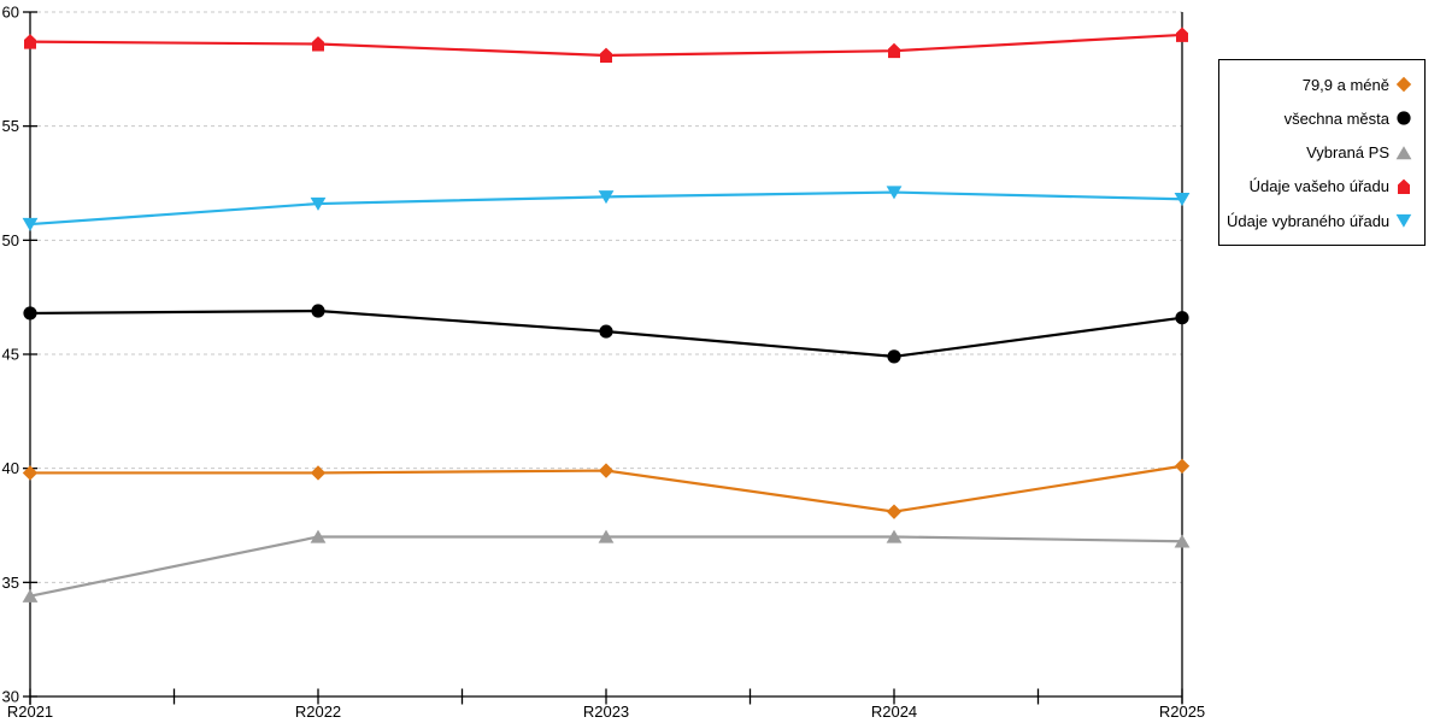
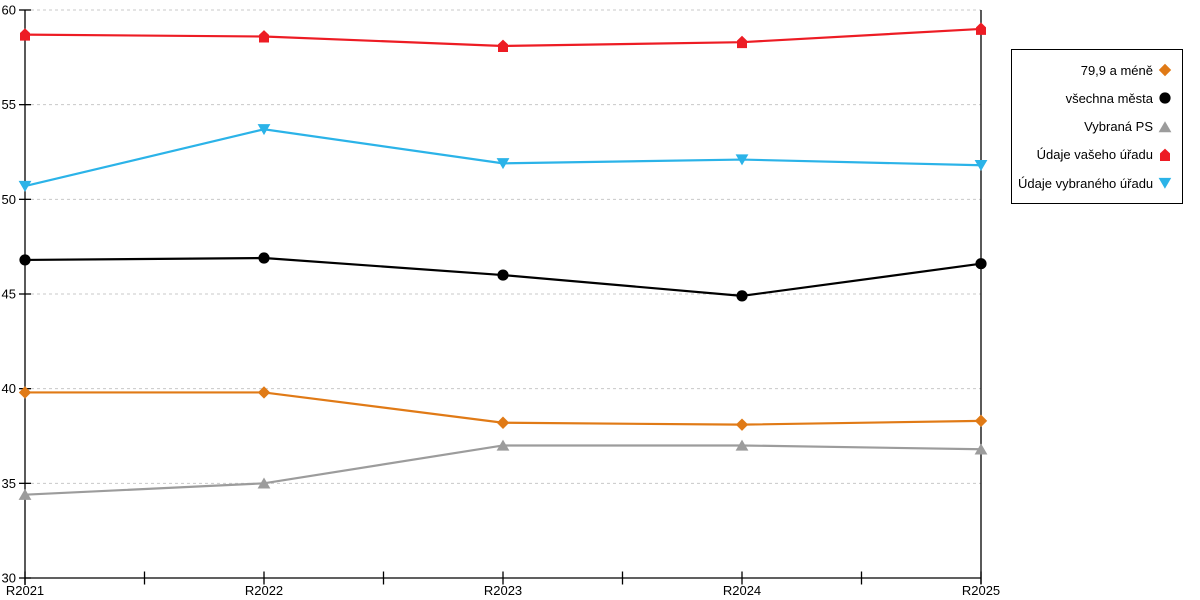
Vybraná PS/R2022: 37.0 -> 35.0
Údaje vybraného úřadu/R2022: 51.6 -> 53.7
79,9 a méně/R2023: 39.9 -> 38.2
79,9 a méně/R2025: 40.1 -> 38.3
